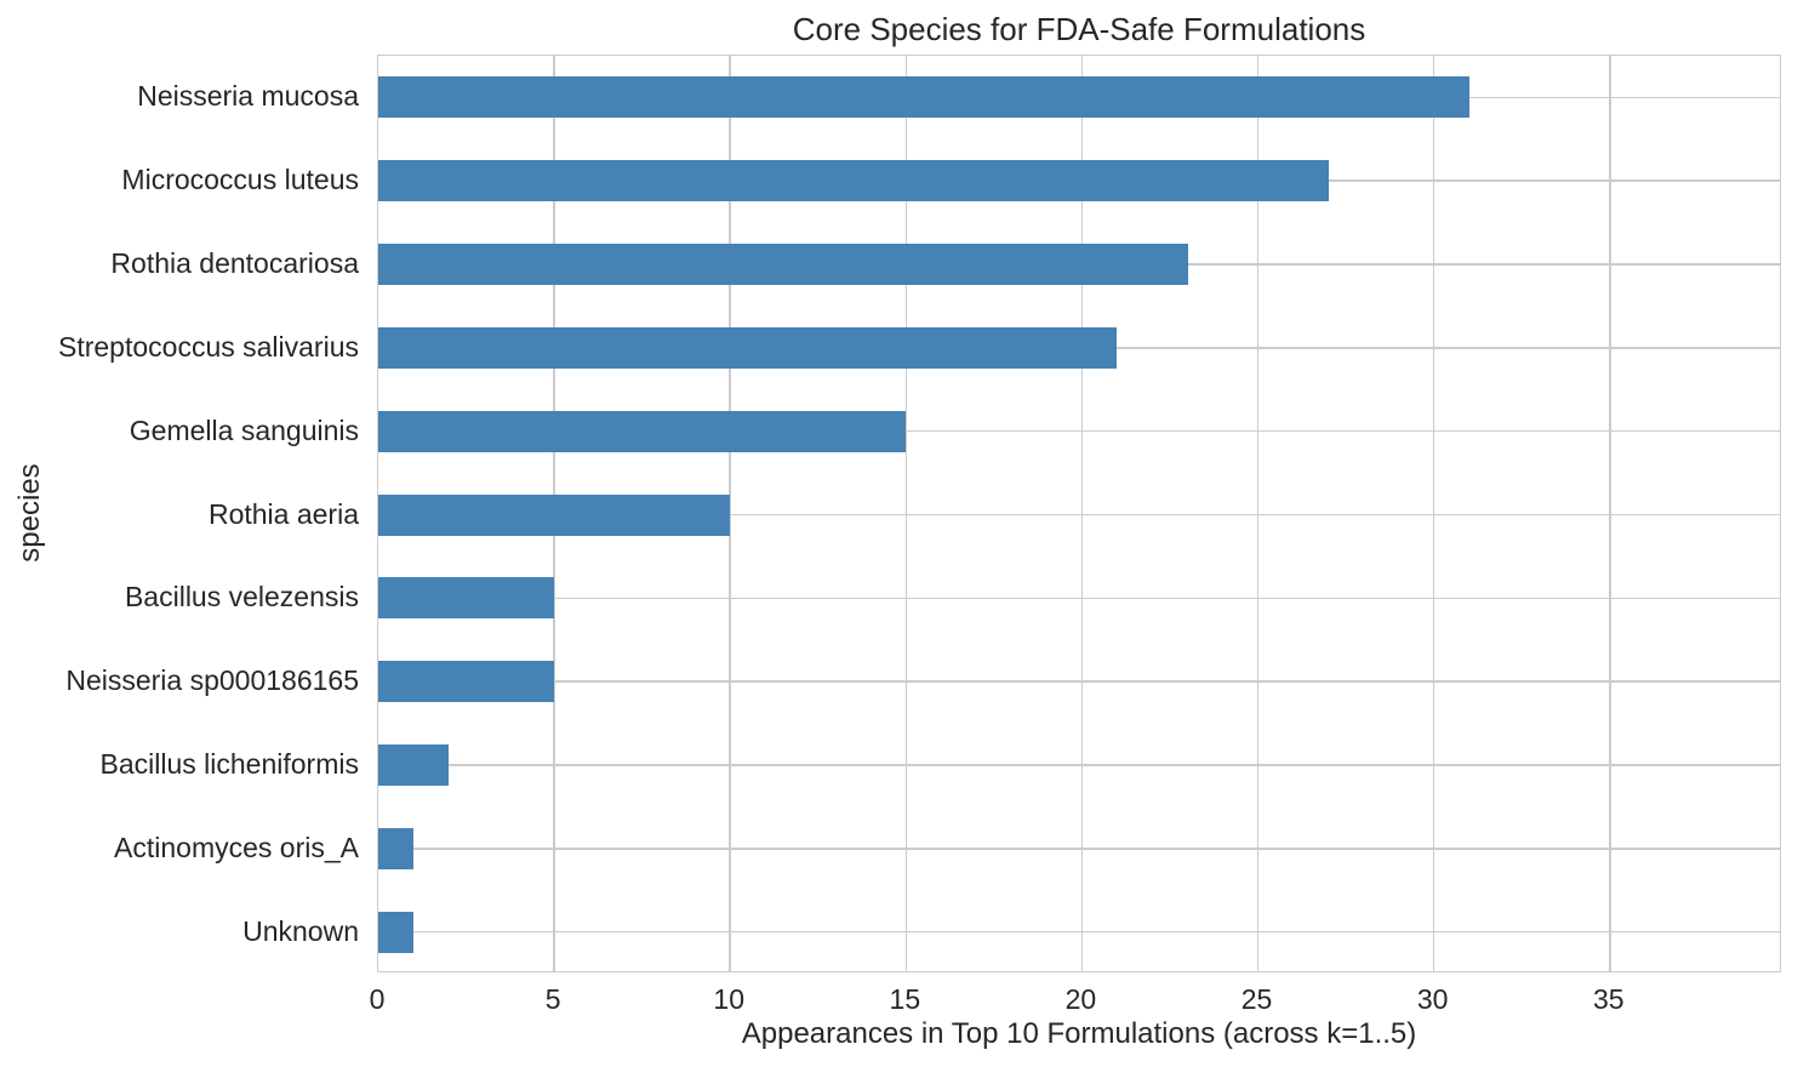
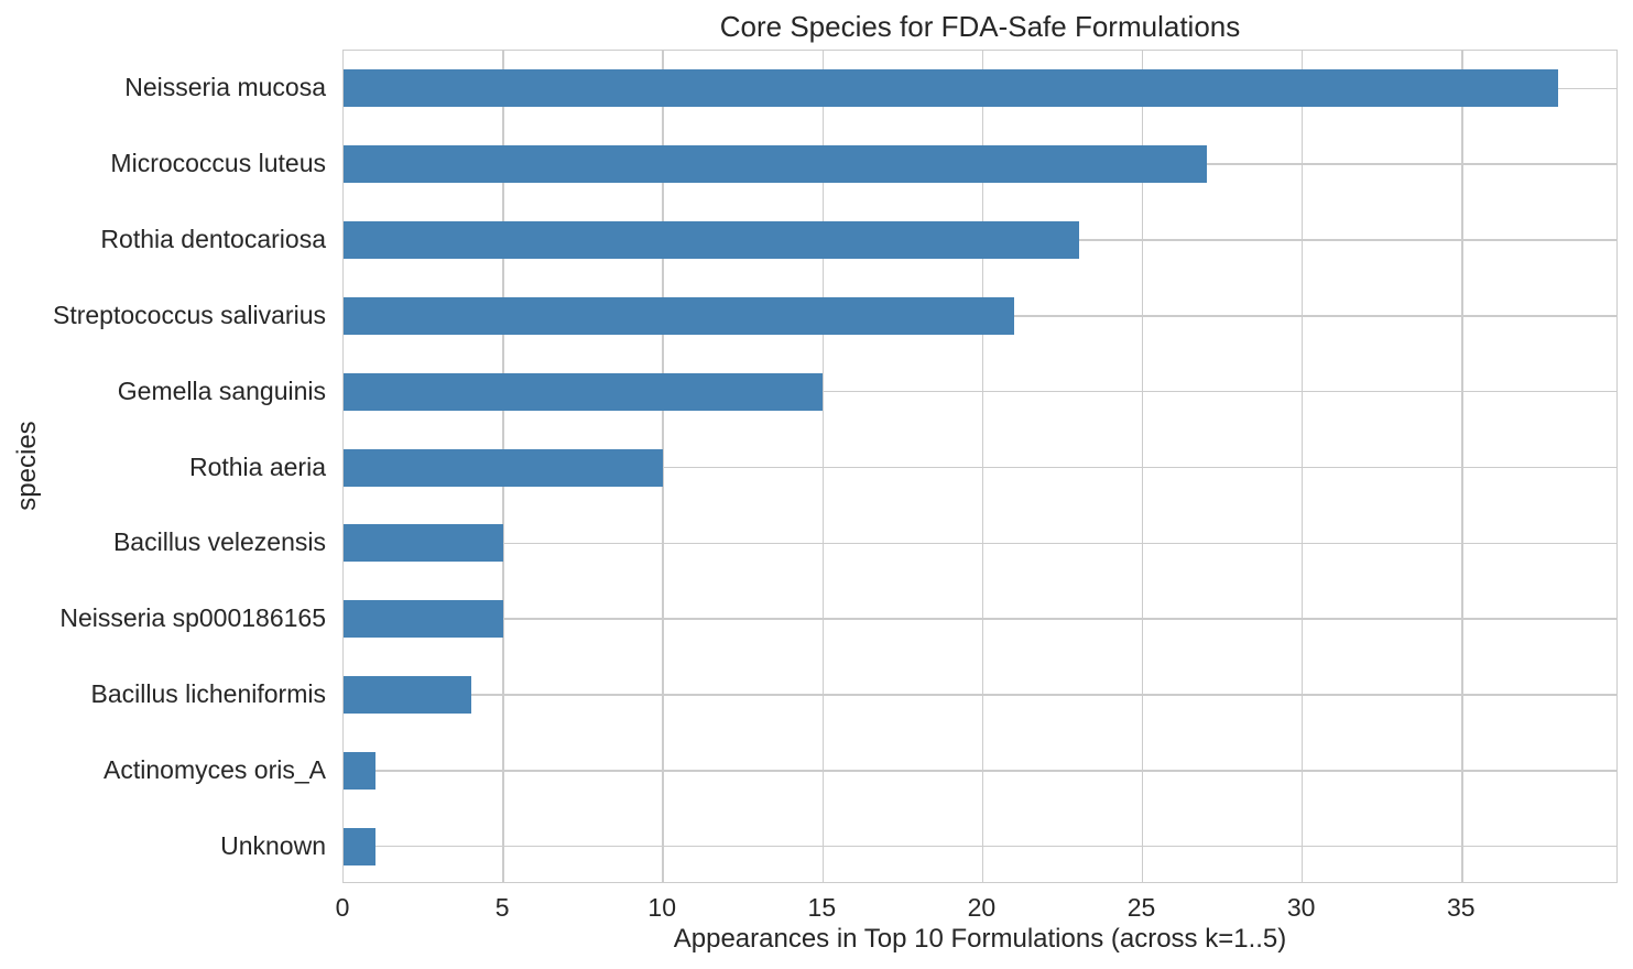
Neisseria mucosa: 31 -> 38
Bacillus licheniformis: 2 -> 4
